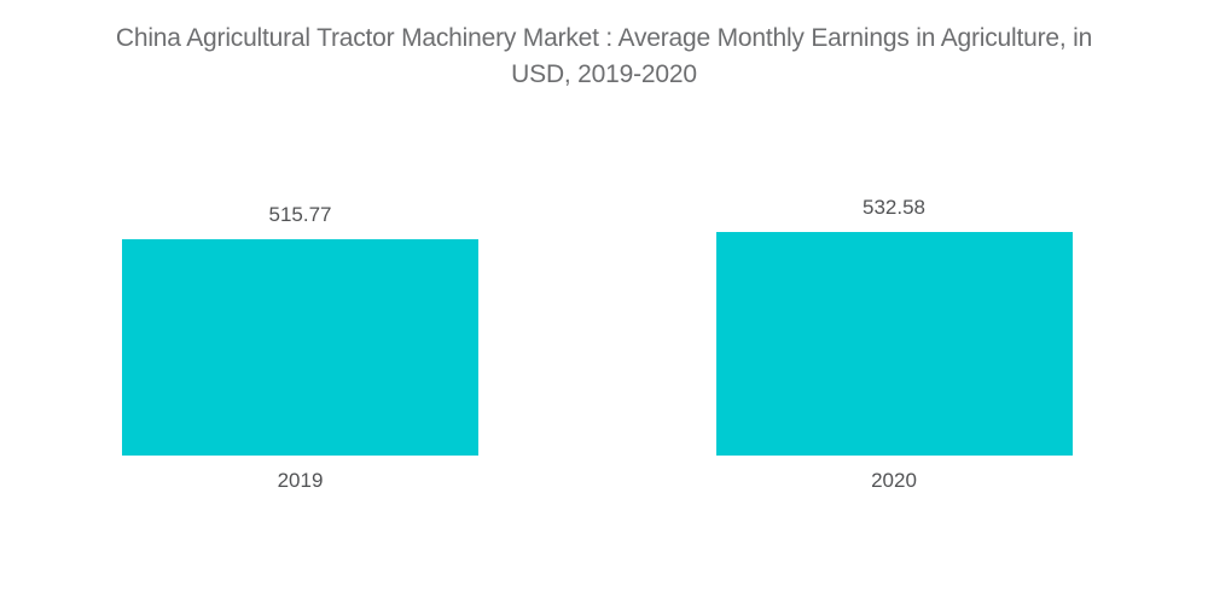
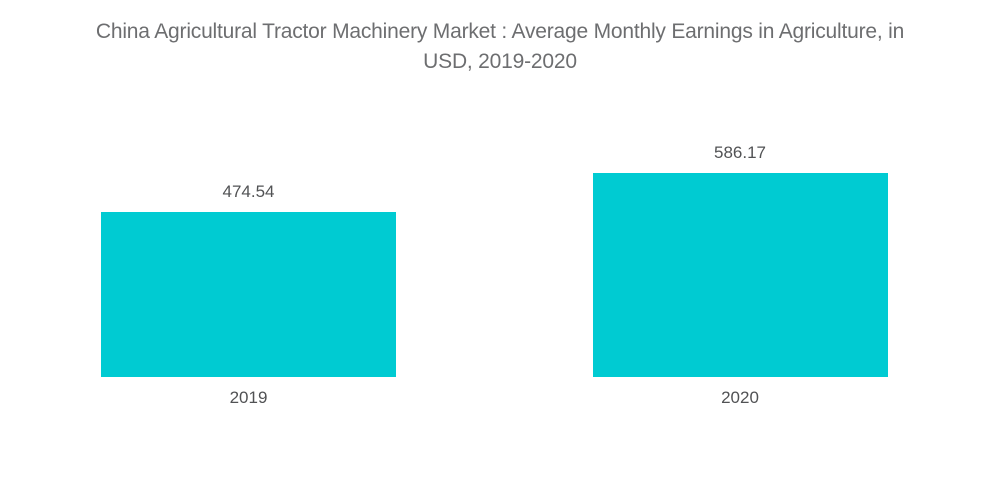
2019: 515.77 -> 474.54
2020: 532.58 -> 586.17
